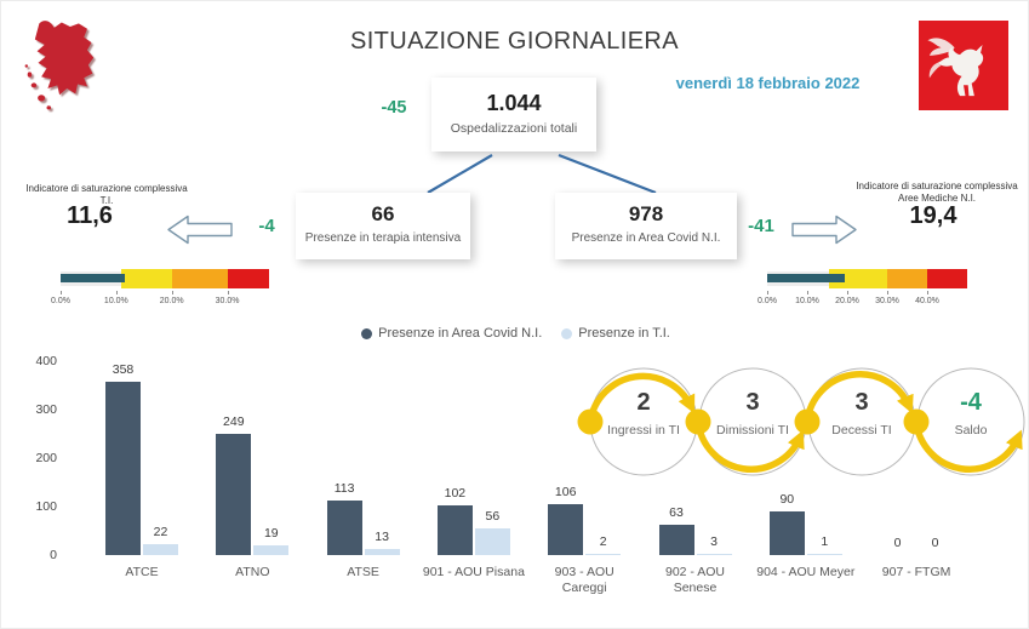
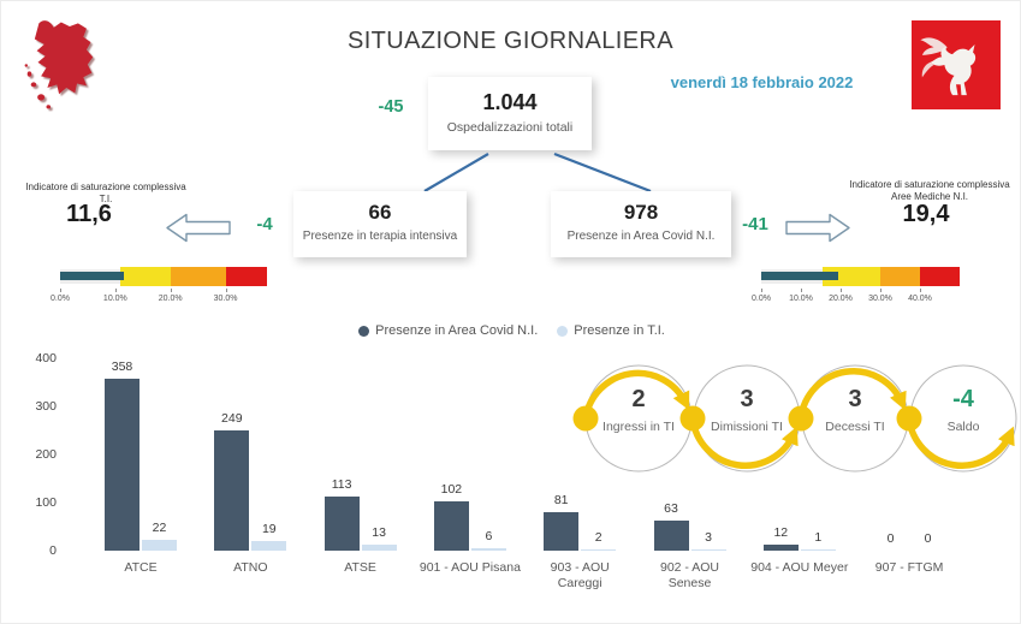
Presenze in T.I./901 - AOU Pisana: 56 -> 6
Presenze in Area Covid N.I./903 - AOU Careggi: 106 -> 81
Presenze in Area Covid N.I./904 - AOU Meyer: 90 -> 12
